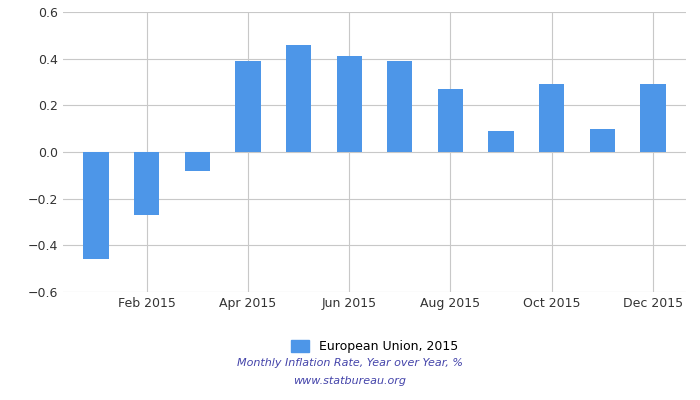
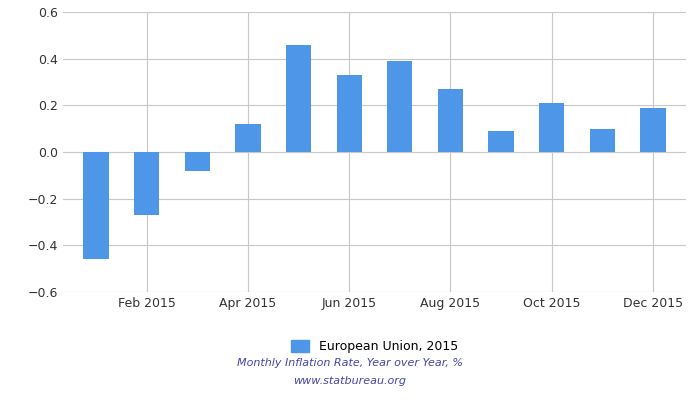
Apr 2015: 0.39 -> 0.12
Jun 2015: 0.41 -> 0.33
Oct 2015: 0.29 -> 0.21
Dec 2015: 0.29 -> 0.19
